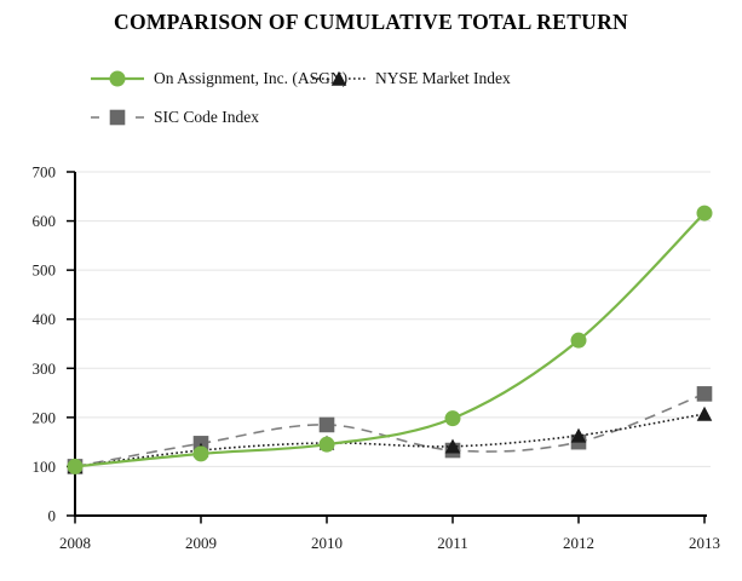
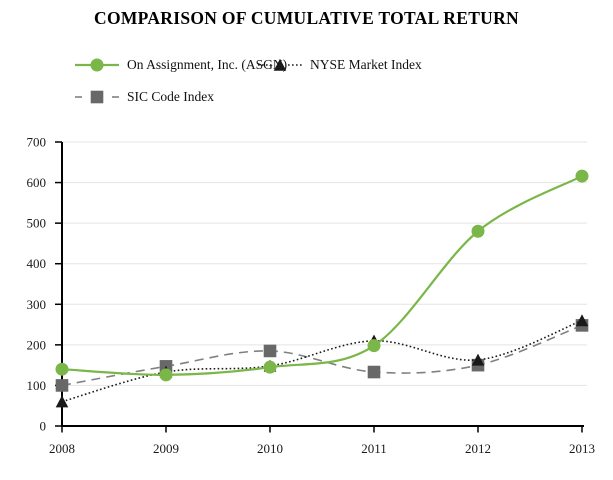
On Assignment, Inc. (ASGN)/2008: 100 -> 140
NYSE Market Index/2008: 100 -> 60
NYSE Market Index/2011: 140 -> 210
On Assignment, Inc. (ASGN)/2012: 360 -> 480
NYSE Market Index/2013: 210 -> 260
